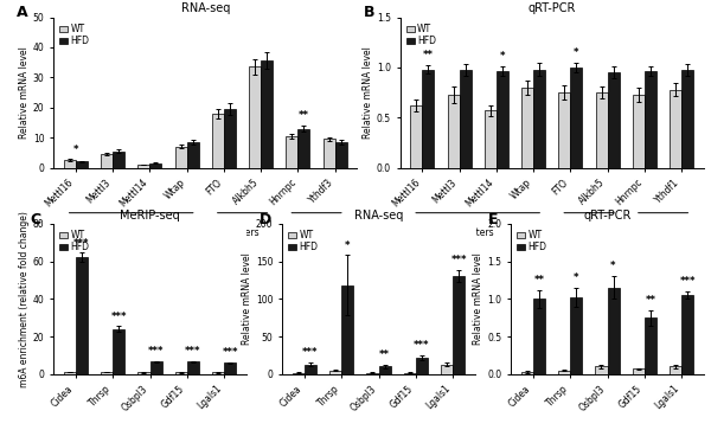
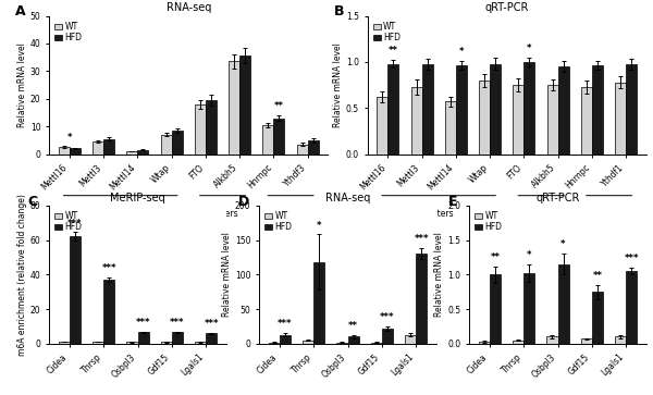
WT/Ythdf3: 9.5 -> 3.5
HFD/Ythdf3: 8.5 -> 5.0
MeRIP-seq/HFD/Thrsp: 24 -> 37
